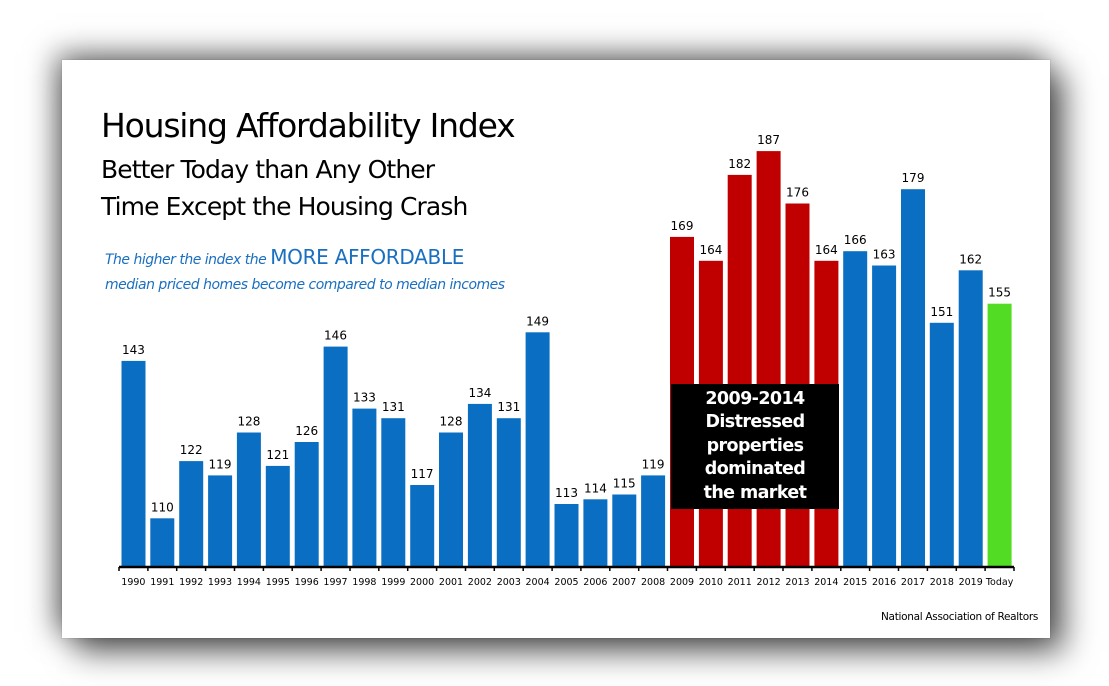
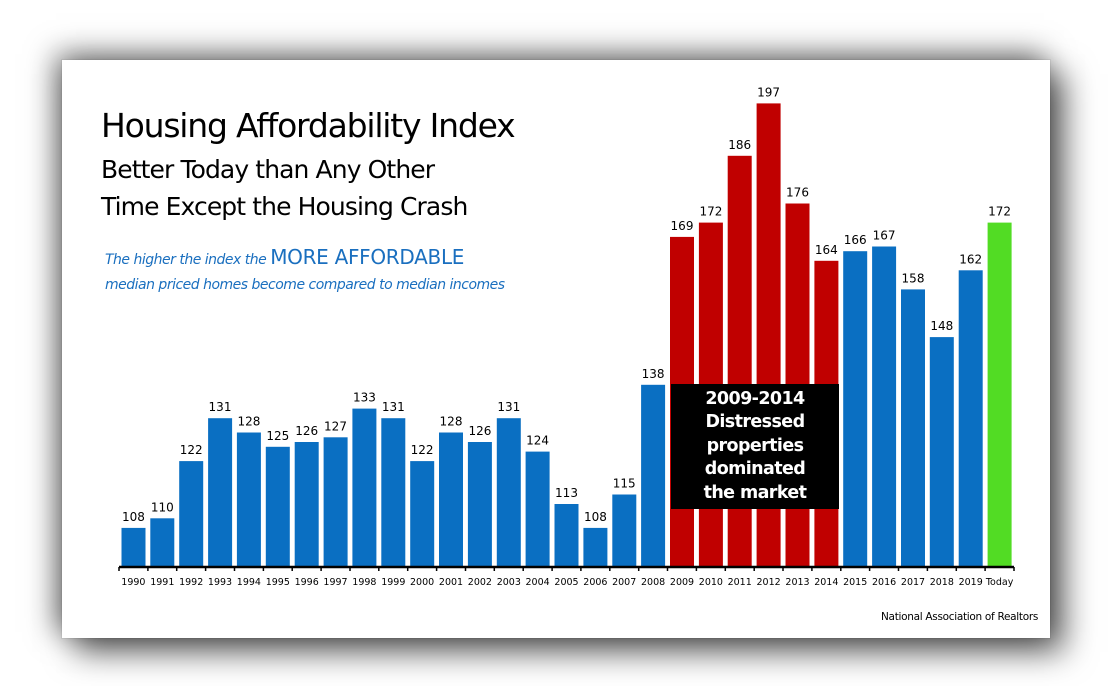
1990: 143 -> 108
1993: 119 -> 131
1995: 121 -> 125
1997: 146 -> 127
2000: 117 -> 122
2002: 134 -> 126
2004: 149 -> 124
2006: 114 -> 108
2008: 119 -> 138
2010: 164 -> 172
2011: 182 -> 186
2012: 187 -> 197
2016: 163 -> 167
2017: 179 -> 158
2018: 151 -> 148
Today: 155 -> 172
